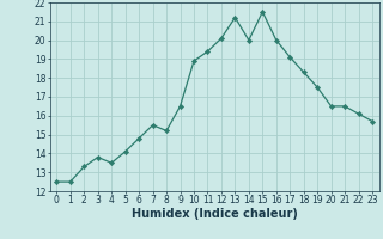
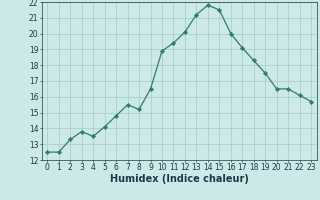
14: 20.0 -> 21.8
